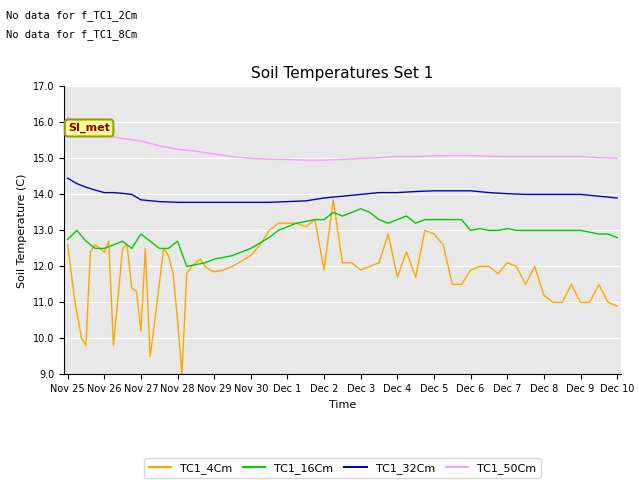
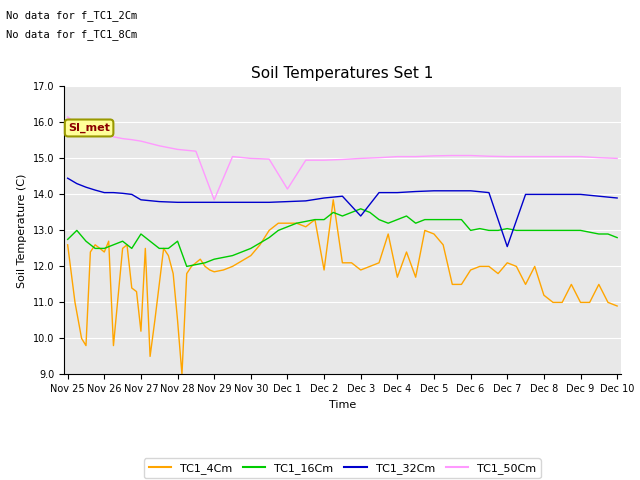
TC1_50Cm/Nov 29: 15.12 -> 13.85
TC1_50Cm/Dec 1: 14.97 -> 14.15
TC1_32Cm/Dec 3: 14.00 -> 13.40
TC1_32Cm/Dec 7: 14.02 -> 12.55
